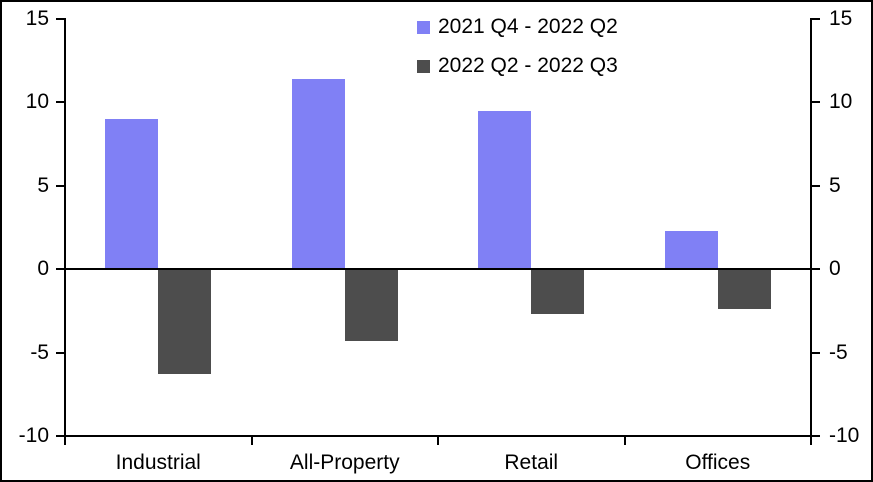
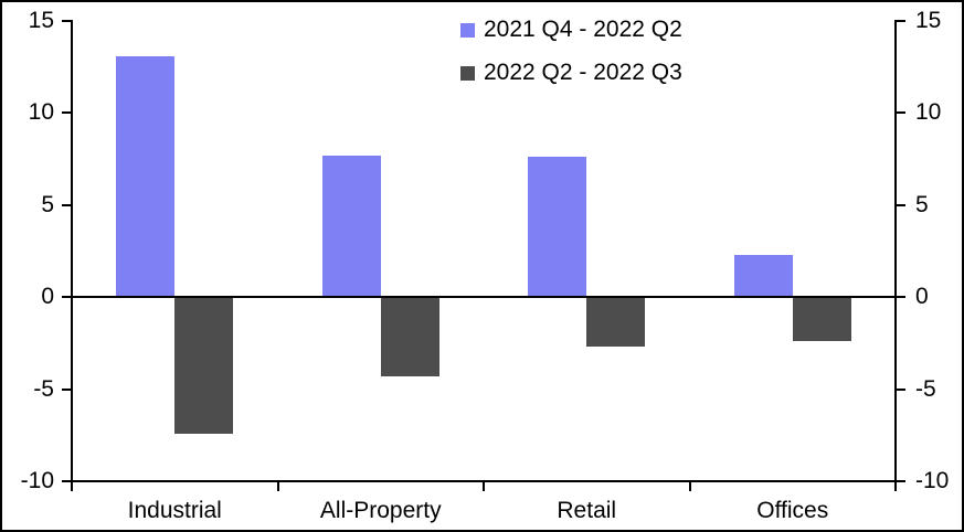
2021 Q4 - 2022 Q2/Industrial: 9.0 -> 13.1
2022 Q2 - 2022 Q3/Industrial: -6.3 -> -7.4
2021 Q4 - 2022 Q2/All-Property: 11.4 -> 7.7
2021 Q4 - 2022 Q2/Retail: 9.5 -> 7.6
